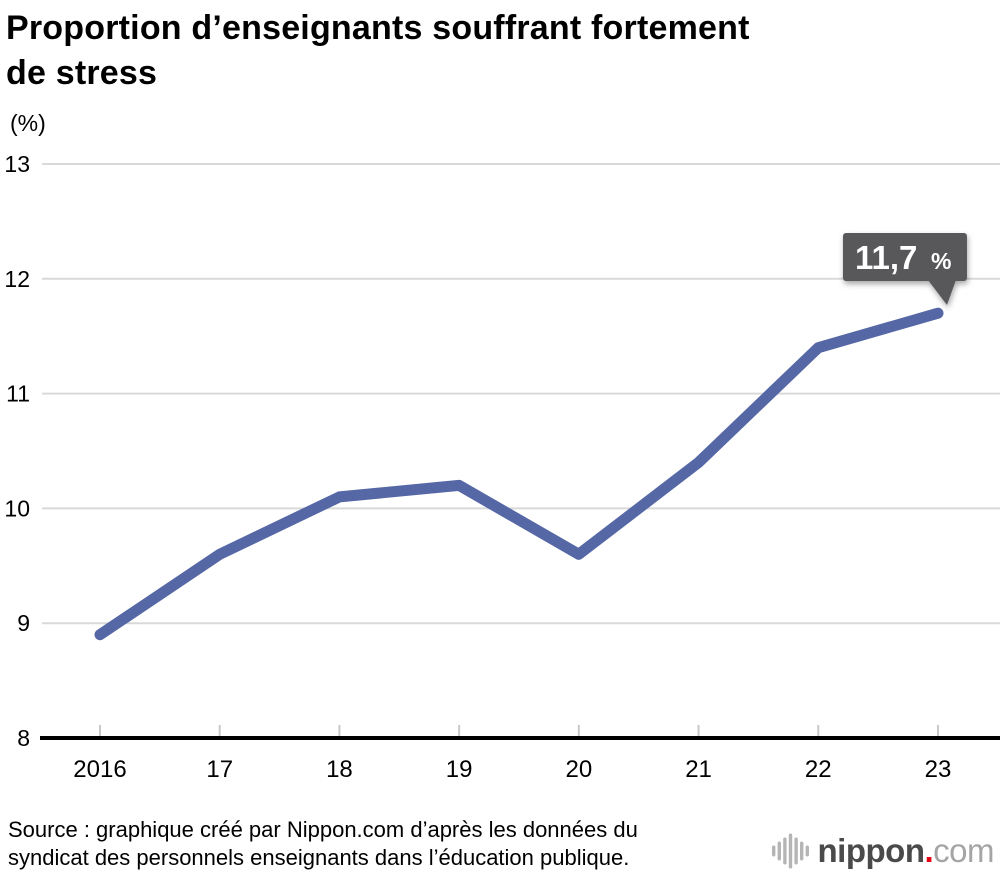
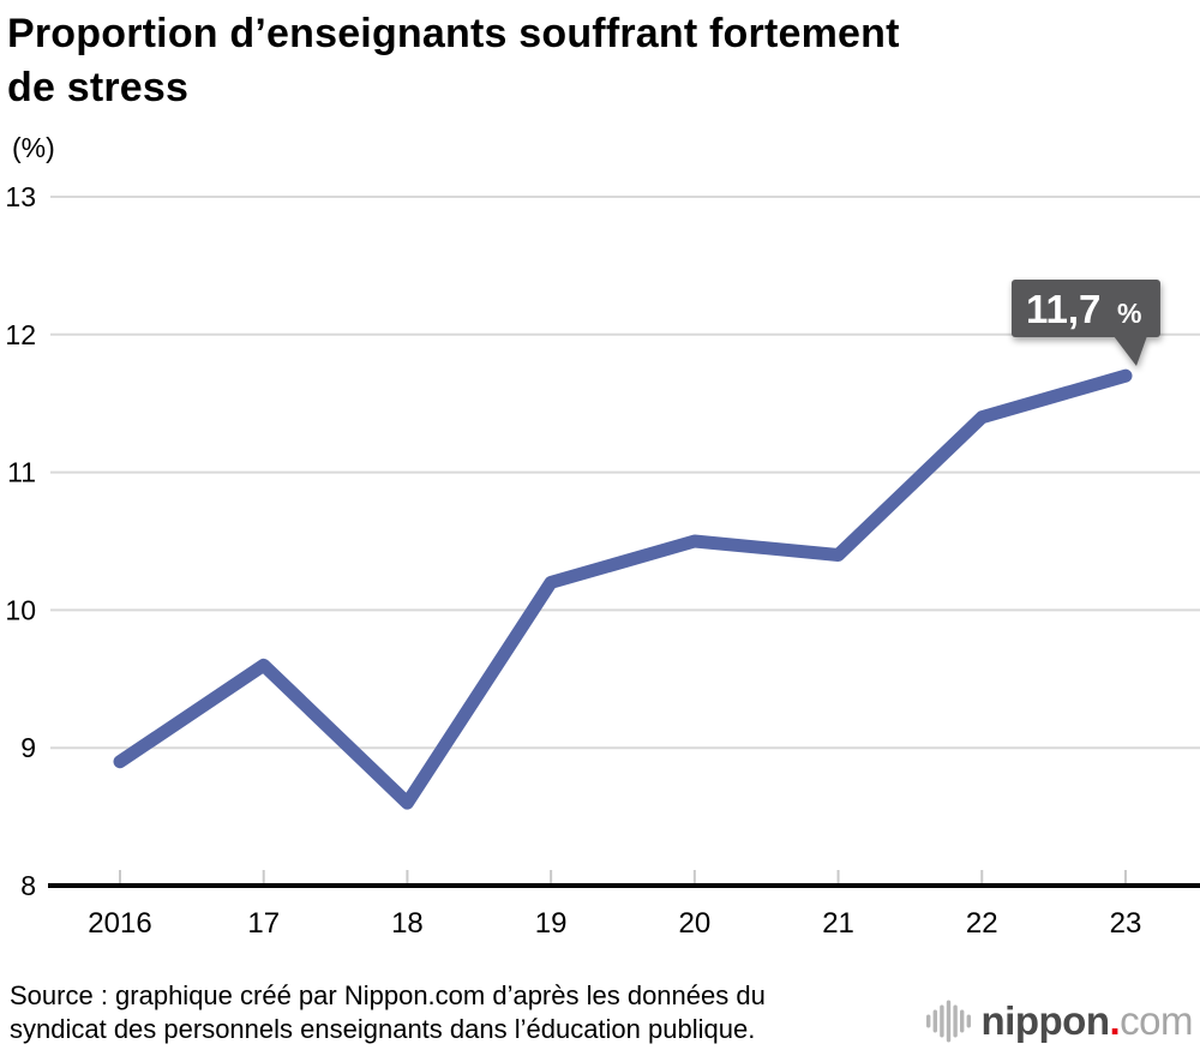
18: 10.1 -> 8.6
20: 9.6 -> 10.5
